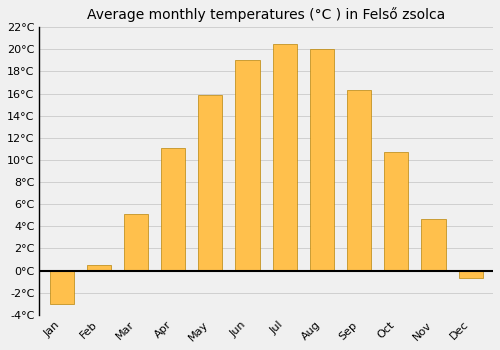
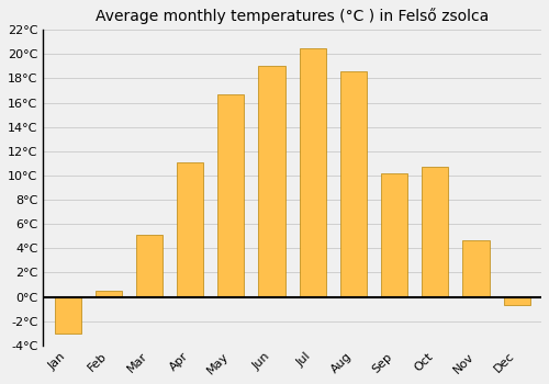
May: 15.9°C -> 16.7°C
Aug: 20.0°C -> 18.6°C
Sep: 16.3°C -> 10.2°C
